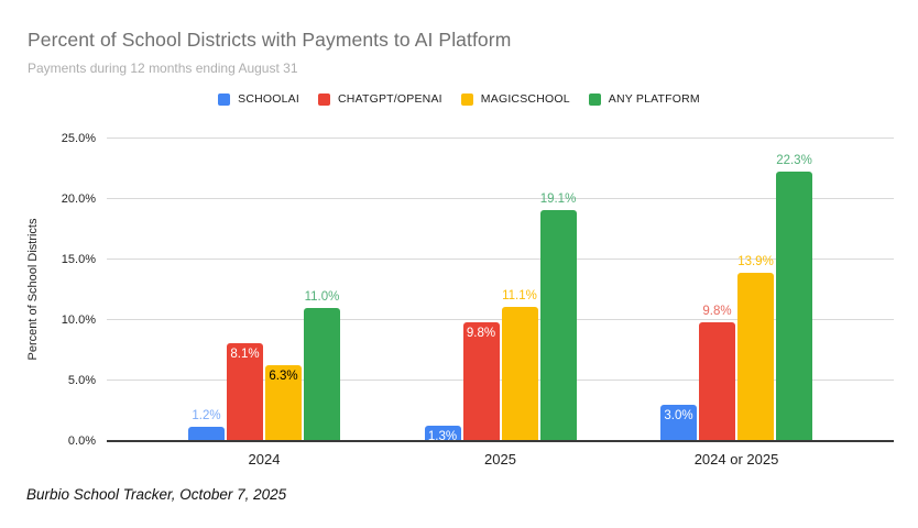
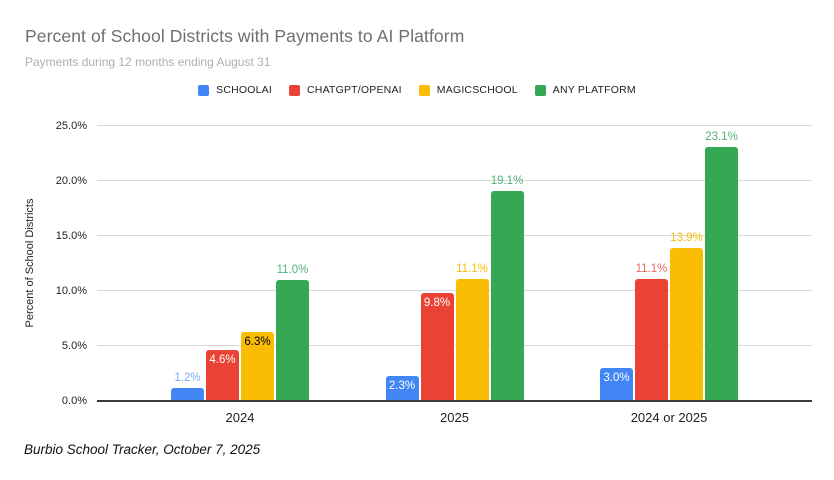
CHATGPT/OPENAI/2024: 8.1% -> 4.6%
SCHOOLAI/2025: 1.3% -> 2.3%
CHATGPT/OPENAI/2024 or 2025: 9.8% -> 11.1%
ANY PLATFORM/2024 or 2025: 22.3% -> 23.1%
